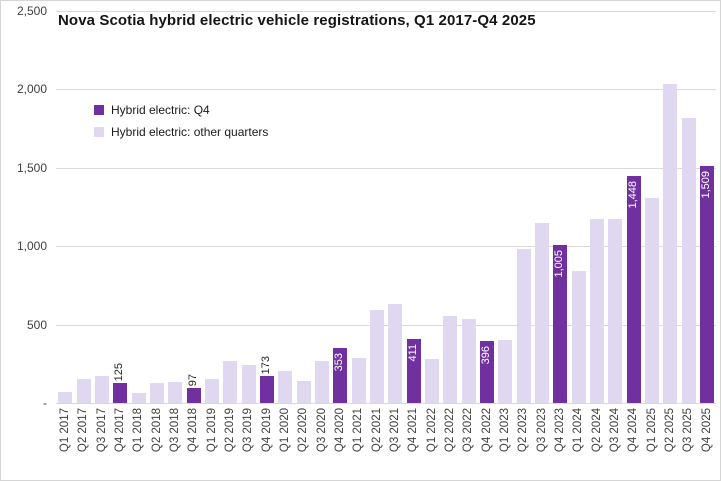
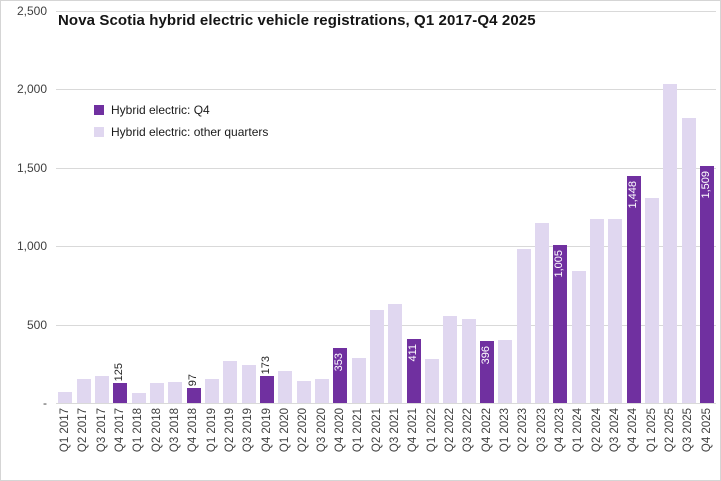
Hybrid electric: other quarters/Q3 2020: 270 -> 150
